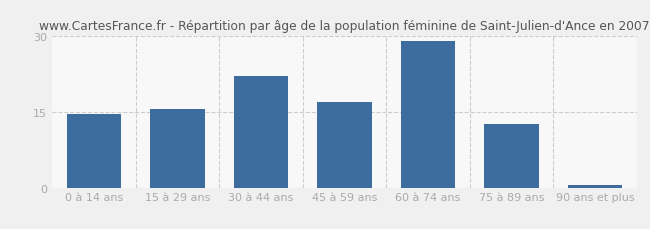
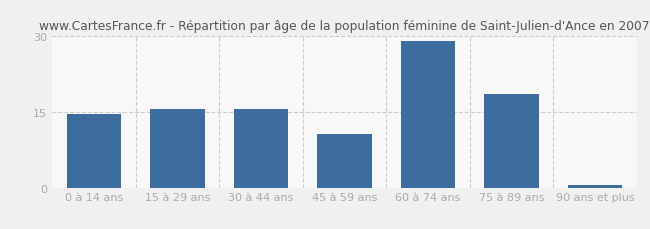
30 à 44 ans: 22.0 -> 15.6
45 à 59 ans: 17.0 -> 10.6
75 à 89 ans: 12.5 -> 18.4
